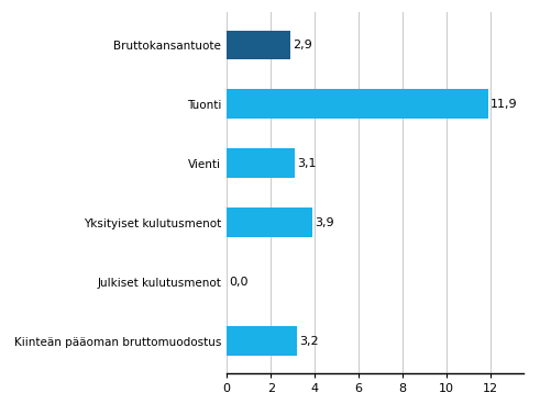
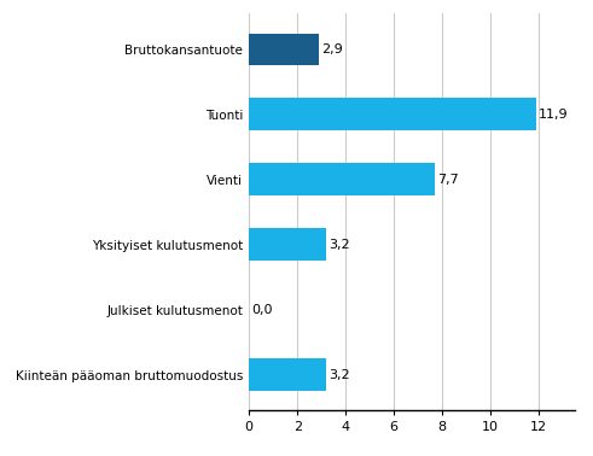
Vienti: 3,1 -> 7,7
Yksityiset kulutusmenot: 3,9 -> 3,2
